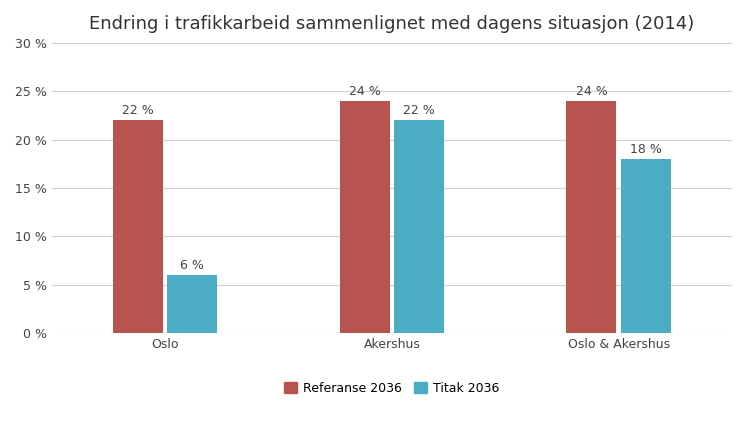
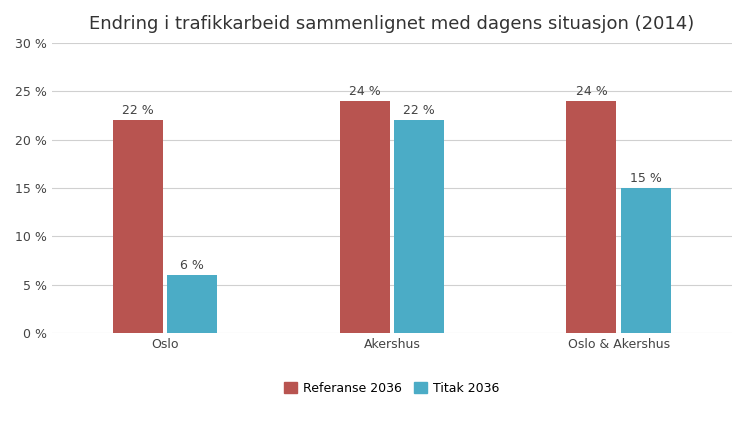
Titak 2036/Oslo & Akershus: 18 -> 15
